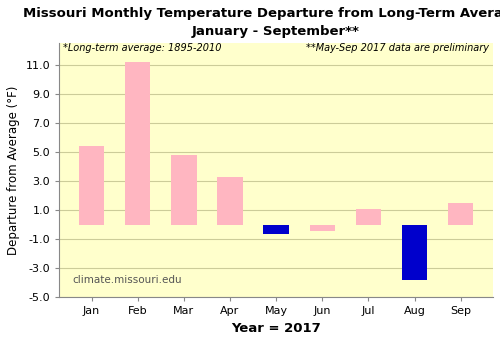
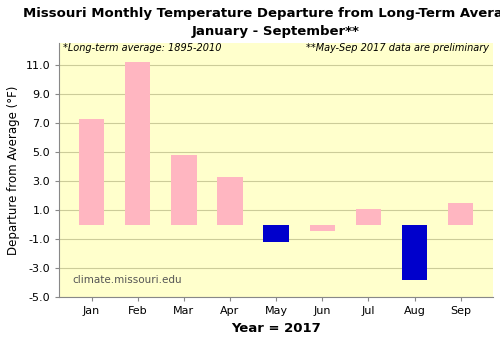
Jan: 5.4 -> 7.3
May: -0.6 -> -1.2
